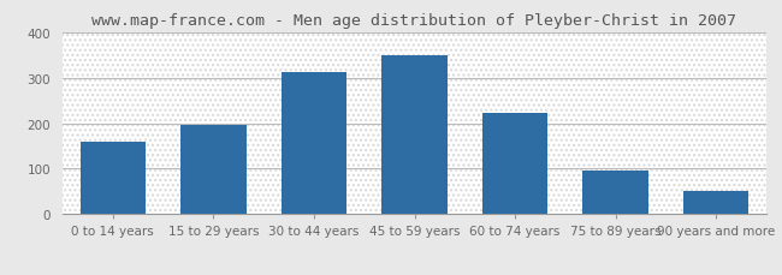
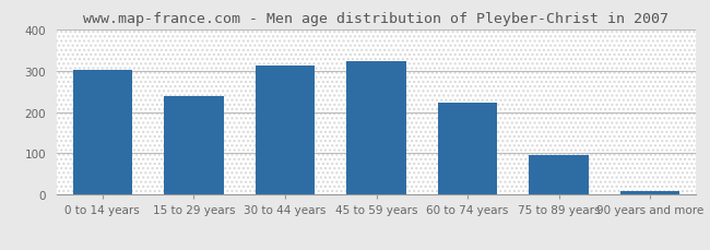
0 to 14 years: 160 -> 302
15 to 29 years: 195 -> 237
45 to 59 years: 350 -> 323
90 years and more: 50 -> 8
